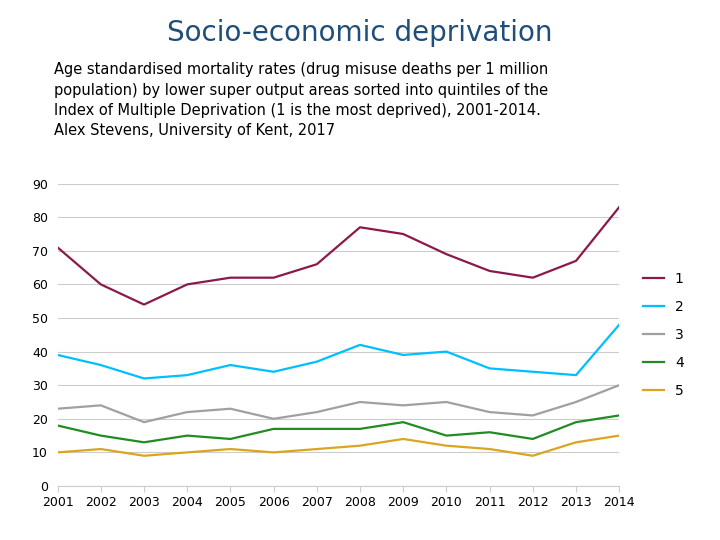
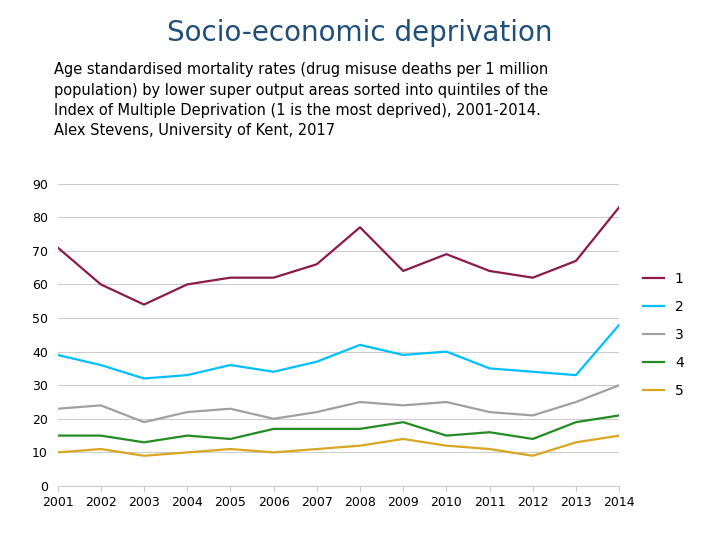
4/2001: 18 -> 15
1/2009: 75 -> 64
